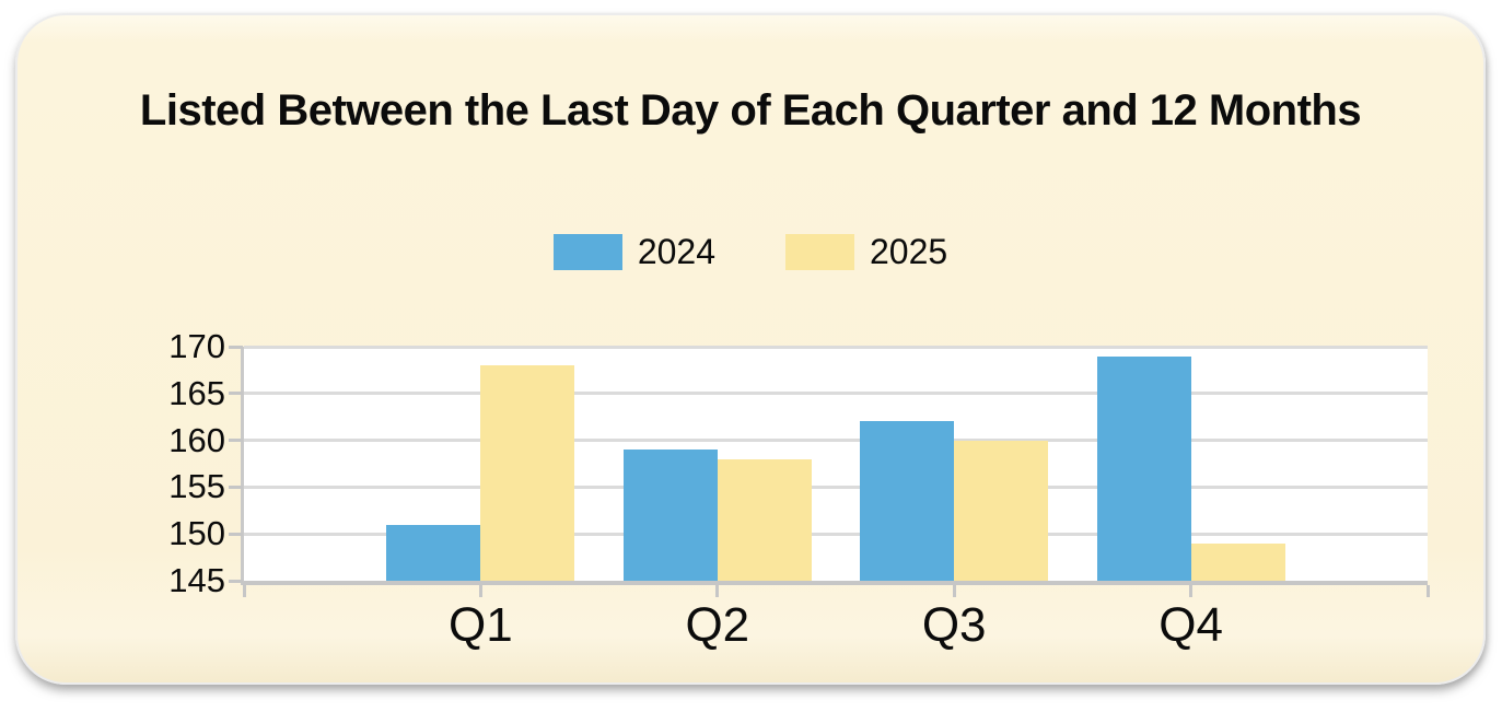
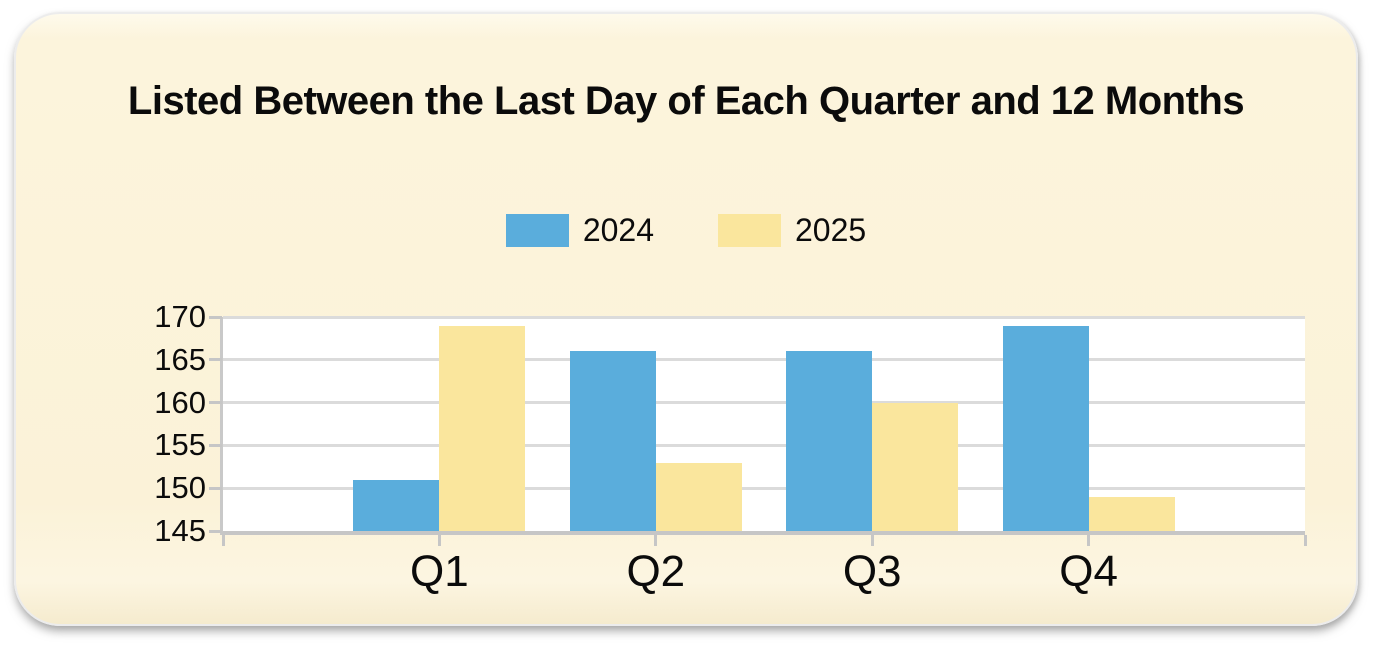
2025/Q1: 168 -> 169
2024/Q2: 159 -> 166
2025/Q2: 158 -> 153
2024/Q3: 162 -> 166
